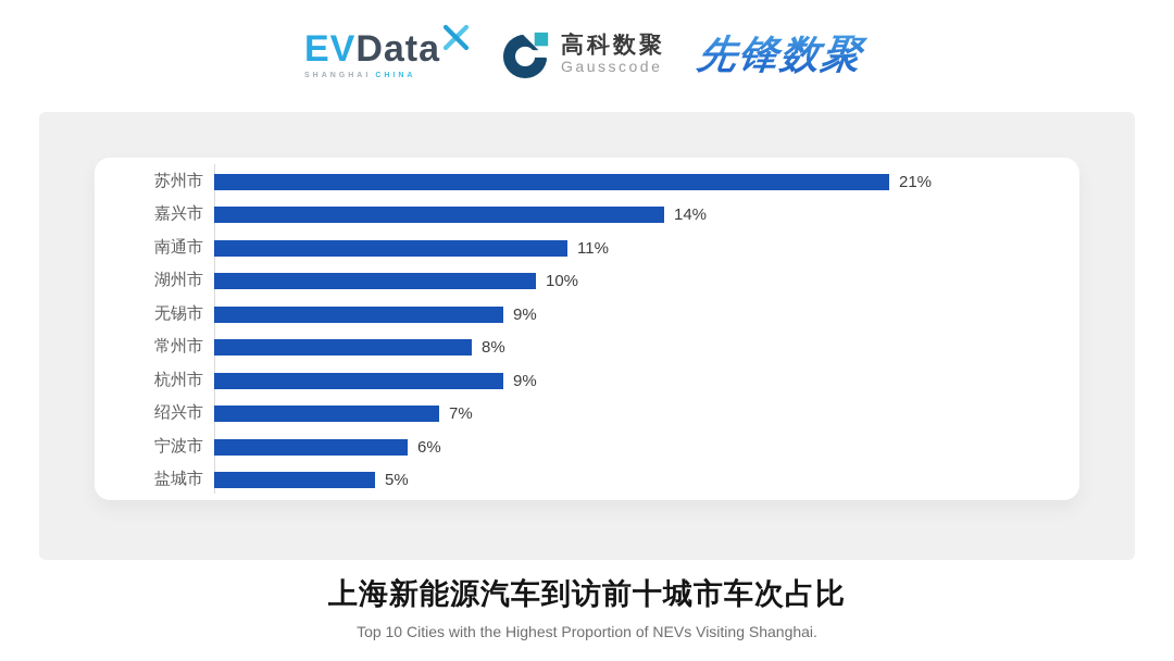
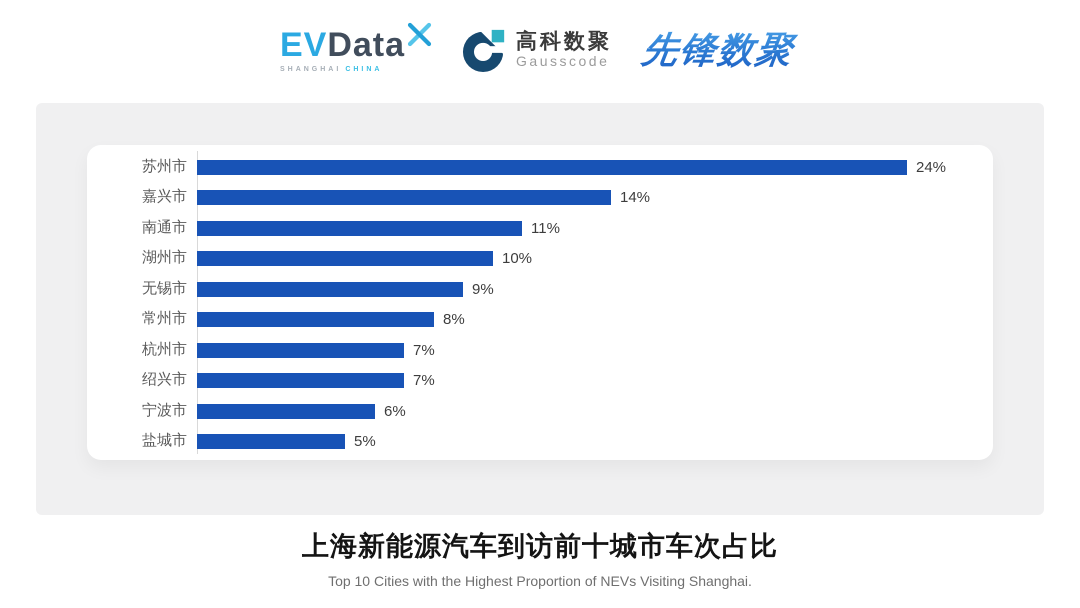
苏州市: 21% -> 24%
杭州市: 9% -> 7%
